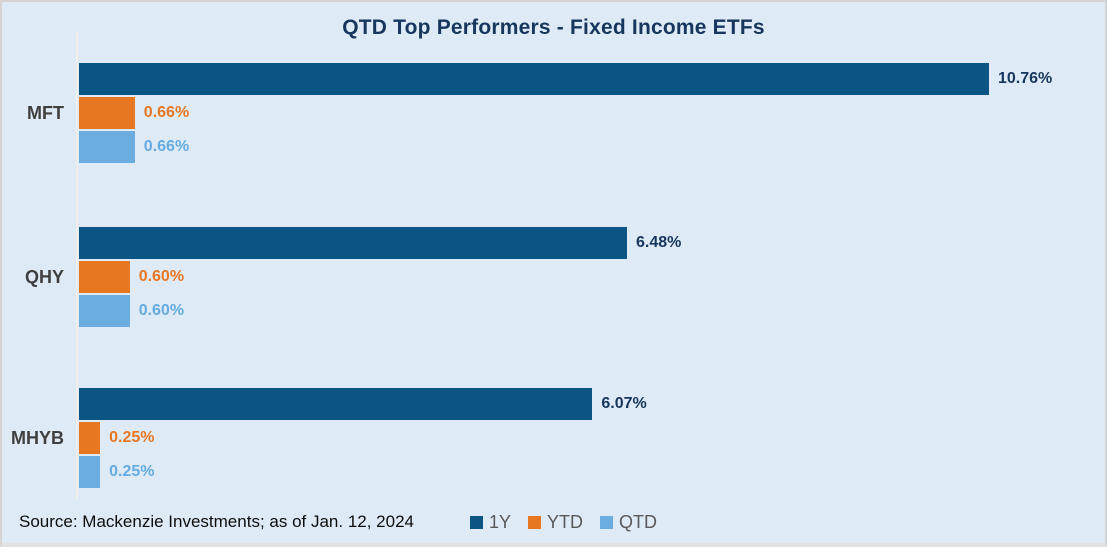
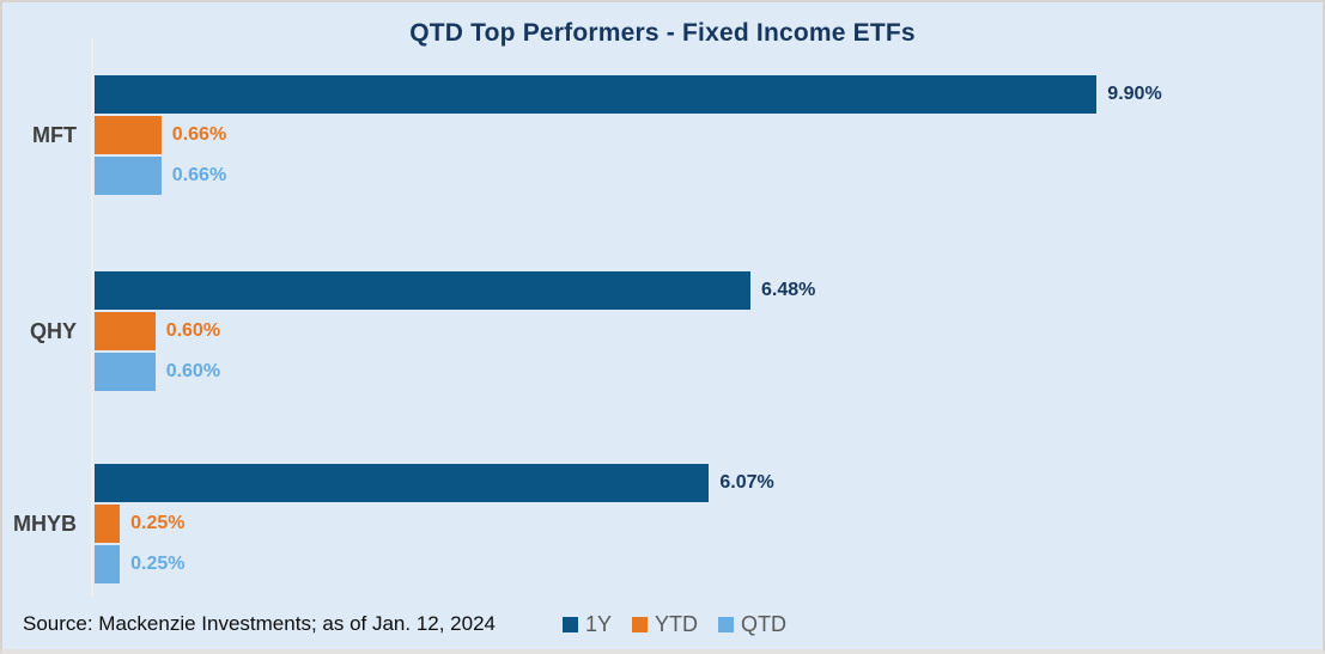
1Y/MFT: 10.76% -> 9.90%
